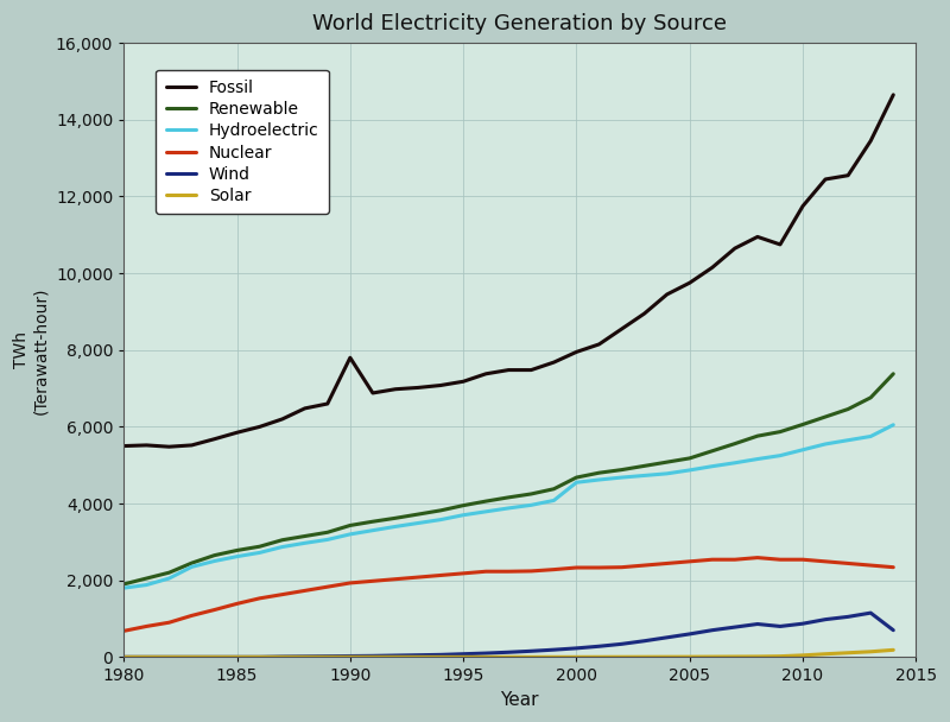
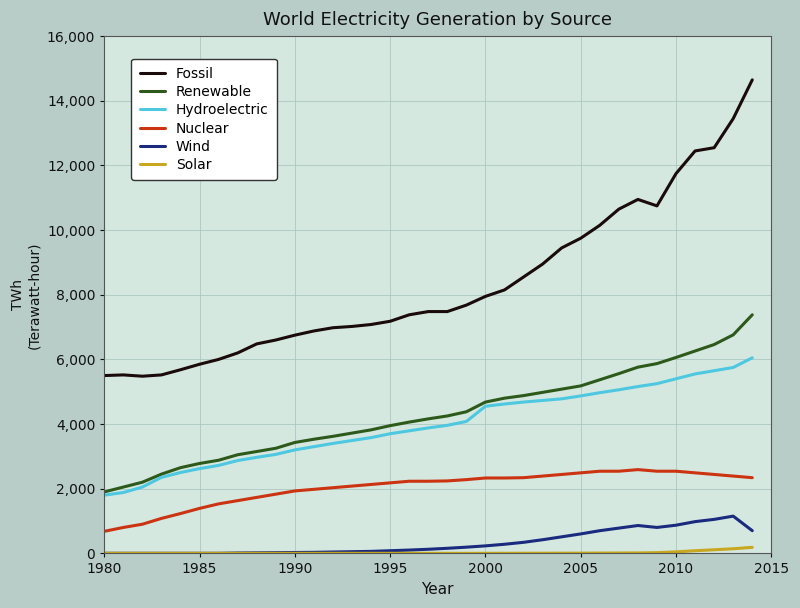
Fossil/1990: 7,800 -> 6,750
